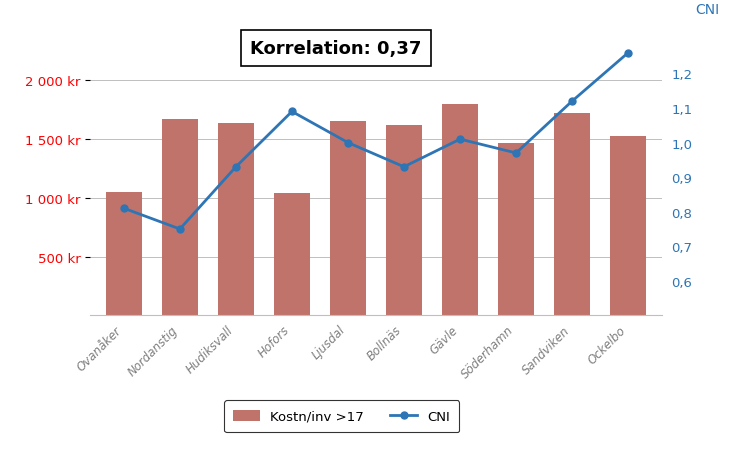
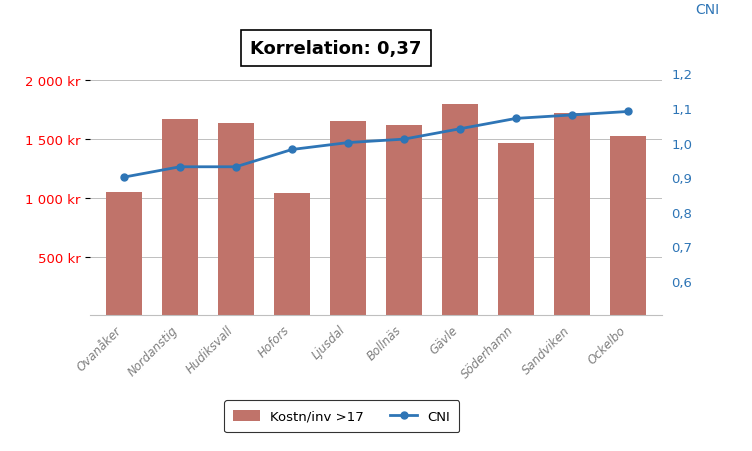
CNI/Ovanåker: 0,81 -> 0,90
CNI/Nordanstig: 0,75 -> 0,93
CNI/Hofors: 1,09 -> 0,98
CNI/Bollnäs: 0,93 -> 1,01
CNI/Gävle: 1,01 -> 1,04
CNI/Söderhamn: 0,97 -> 1,07
CNI/Sandviken: 1,12 -> 1,08
CNI/Ockelbo: 1,26 -> 1,09
